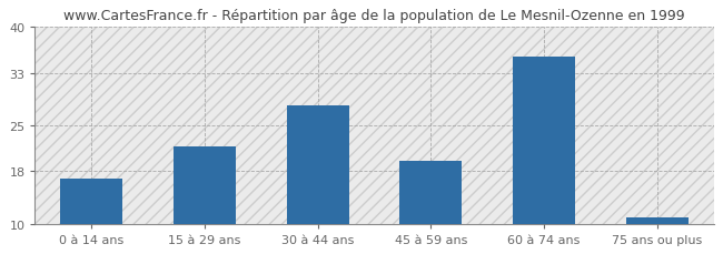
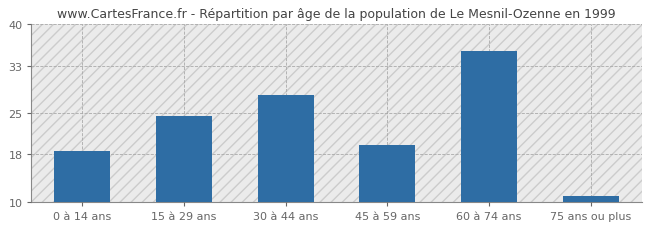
0 à 14 ans: 16.8 -> 18.5
15 à 29 ans: 21.8 -> 24.5
